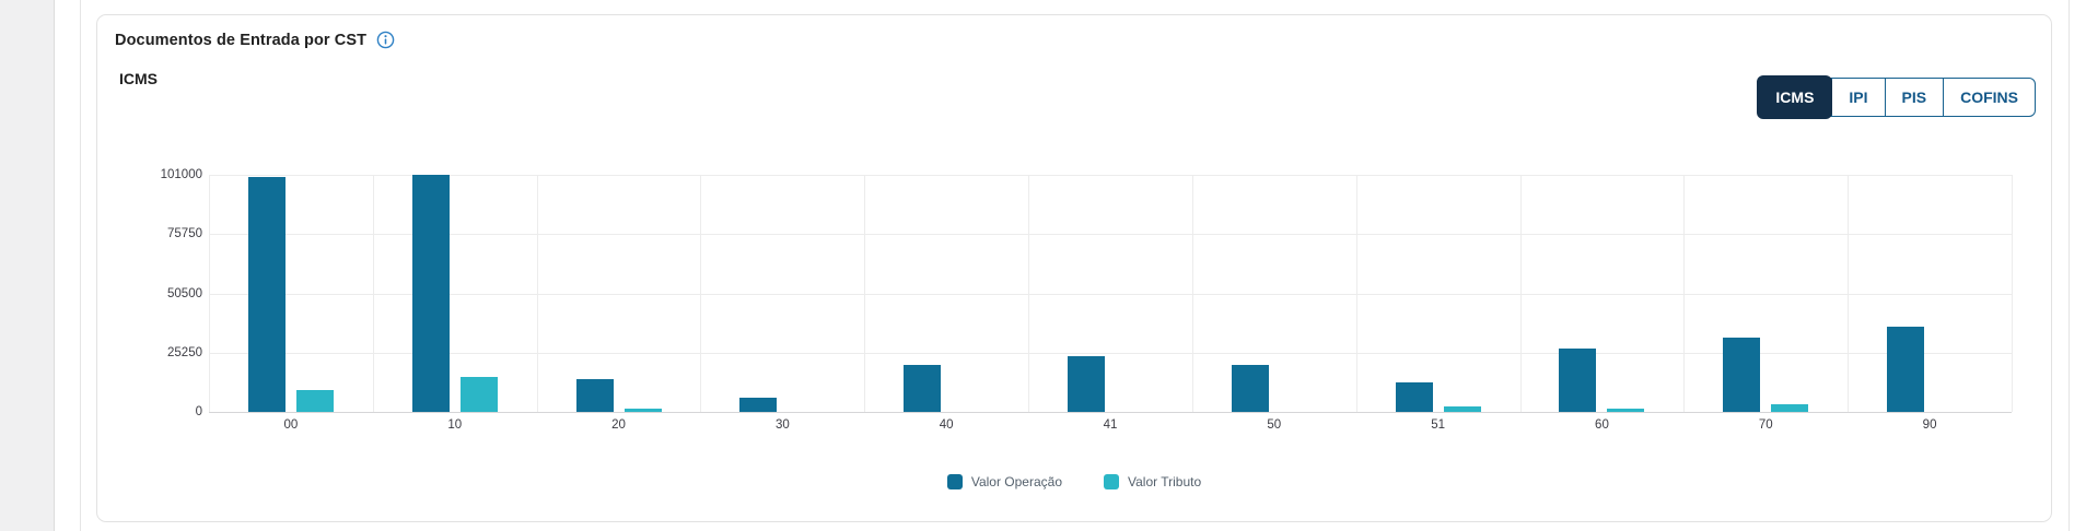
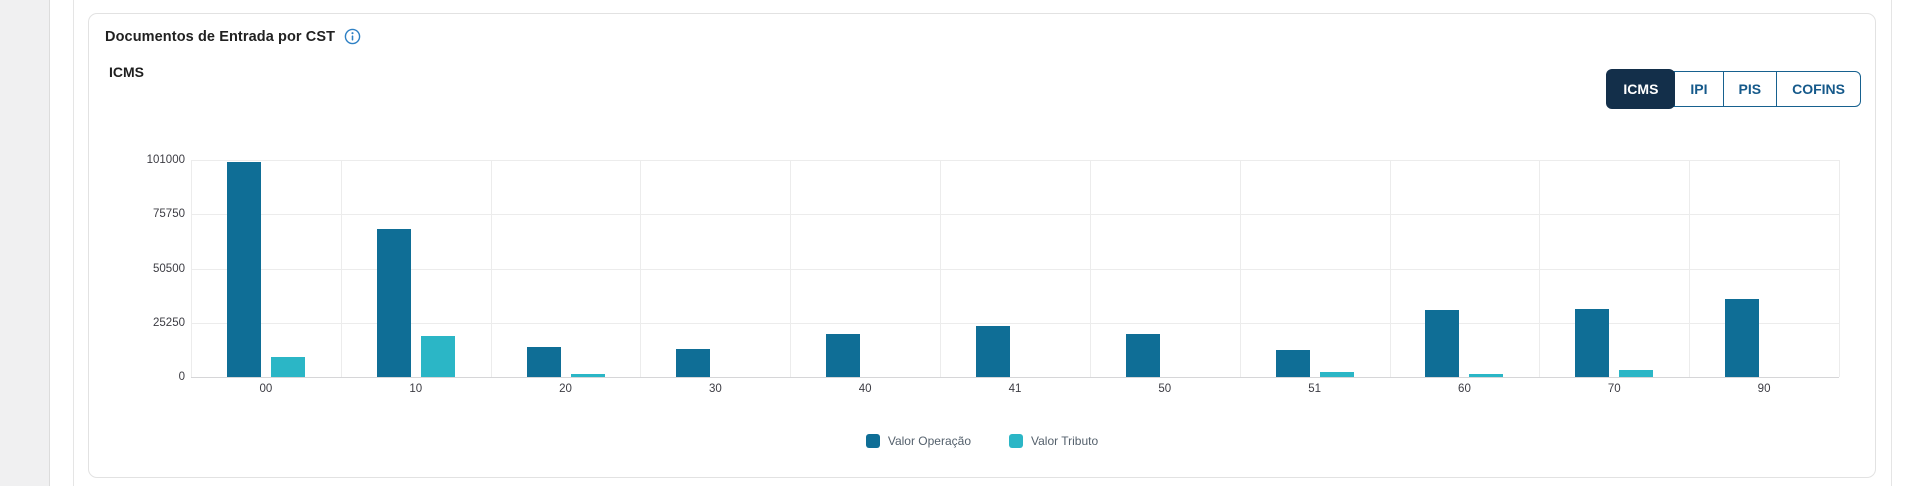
Valor Operação/10: 101000 -> 69000
Valor Tributo/10: 15000 -> 19000
Valor Operação/30: 6000 -> 13000
Valor Operação/60: 27000 -> 31000
